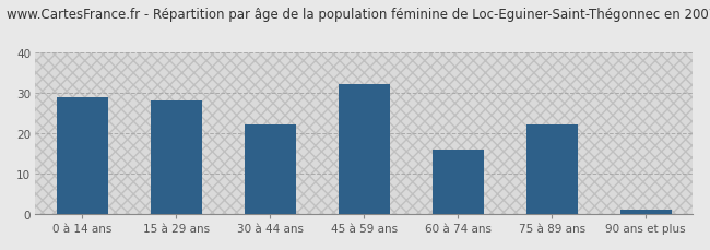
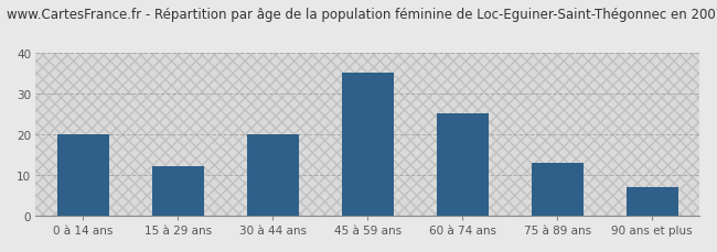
0 à 14 ans: 29 -> 20
15 à 29 ans: 28 -> 12
30 à 44 ans: 22 -> 20
45 à 59 ans: 32 -> 35
60 à 74 ans: 16 -> 25
75 à 89 ans: 22 -> 13
90 ans et plus: 1 -> 7
